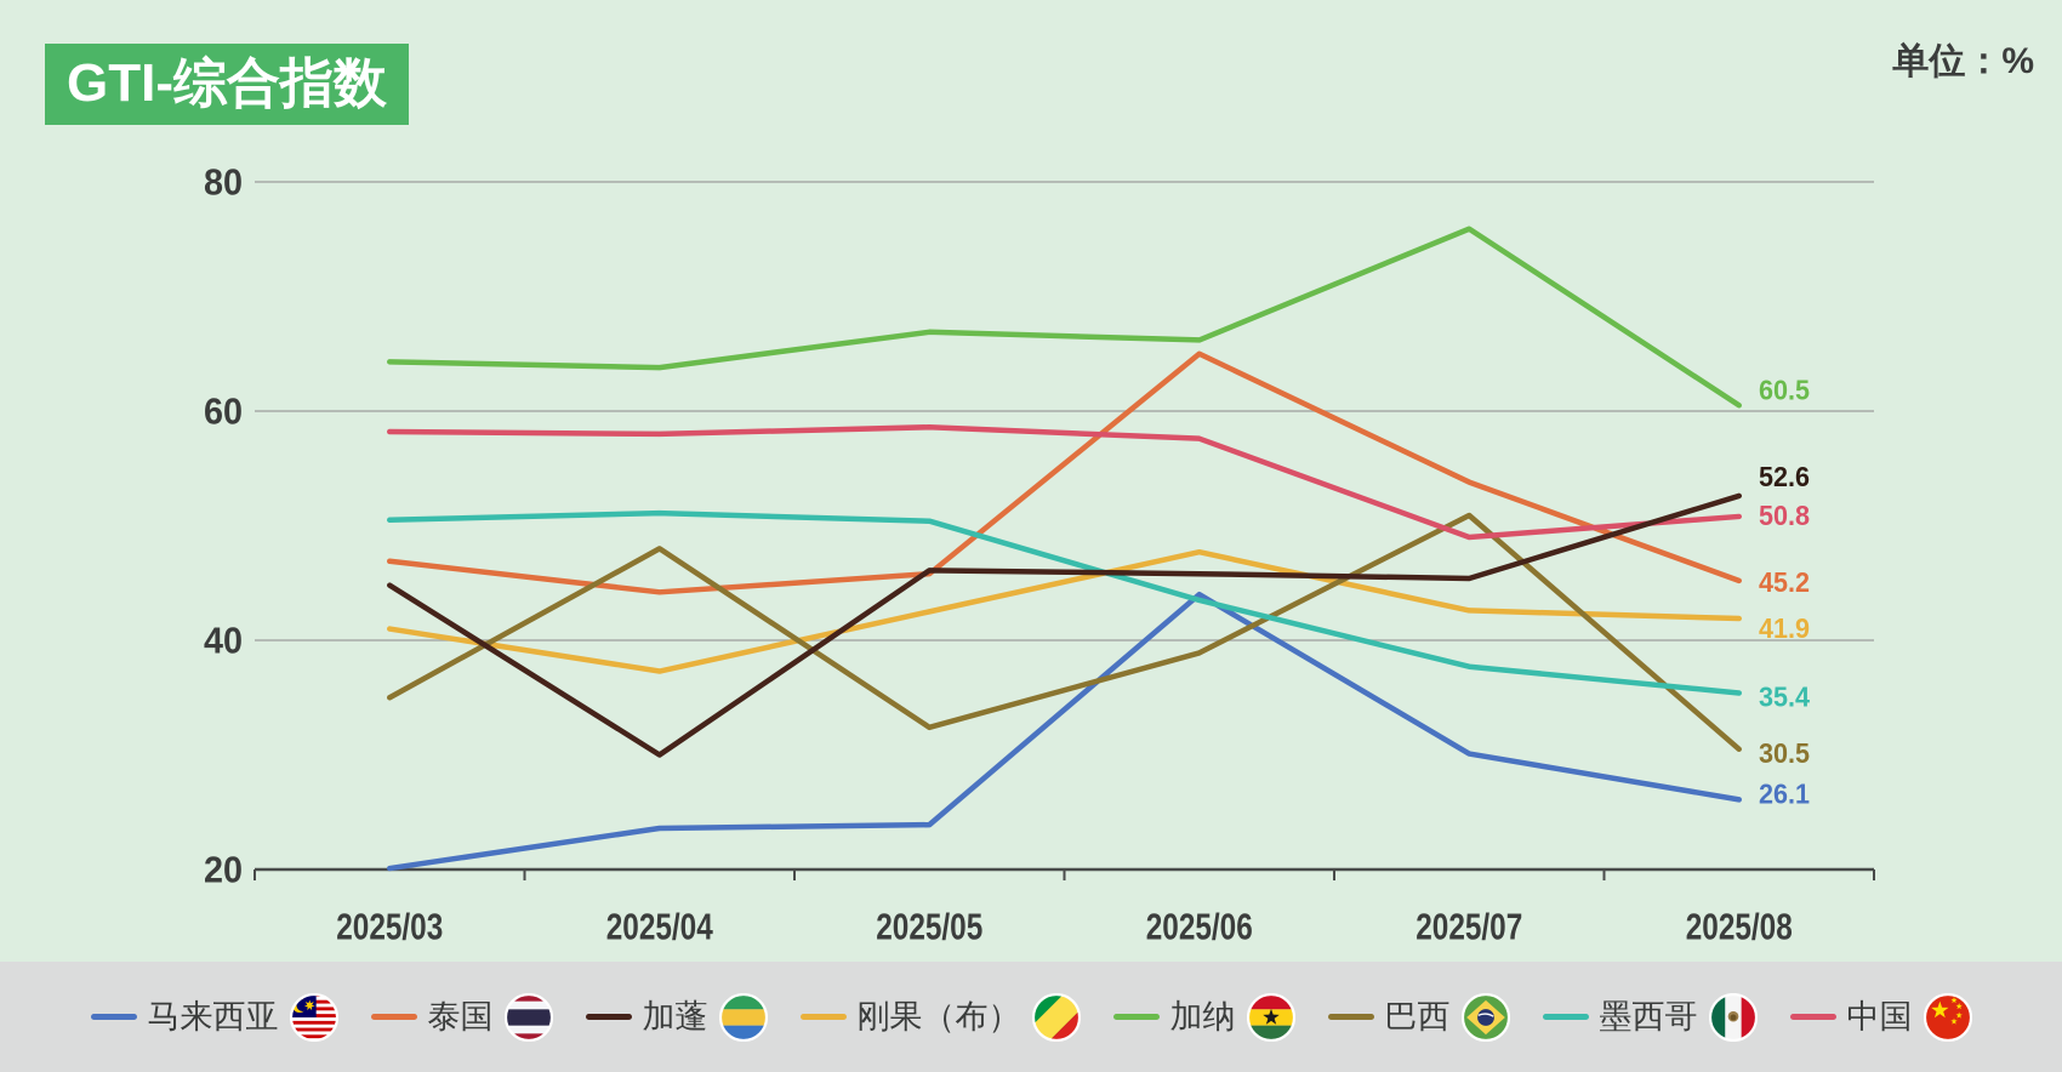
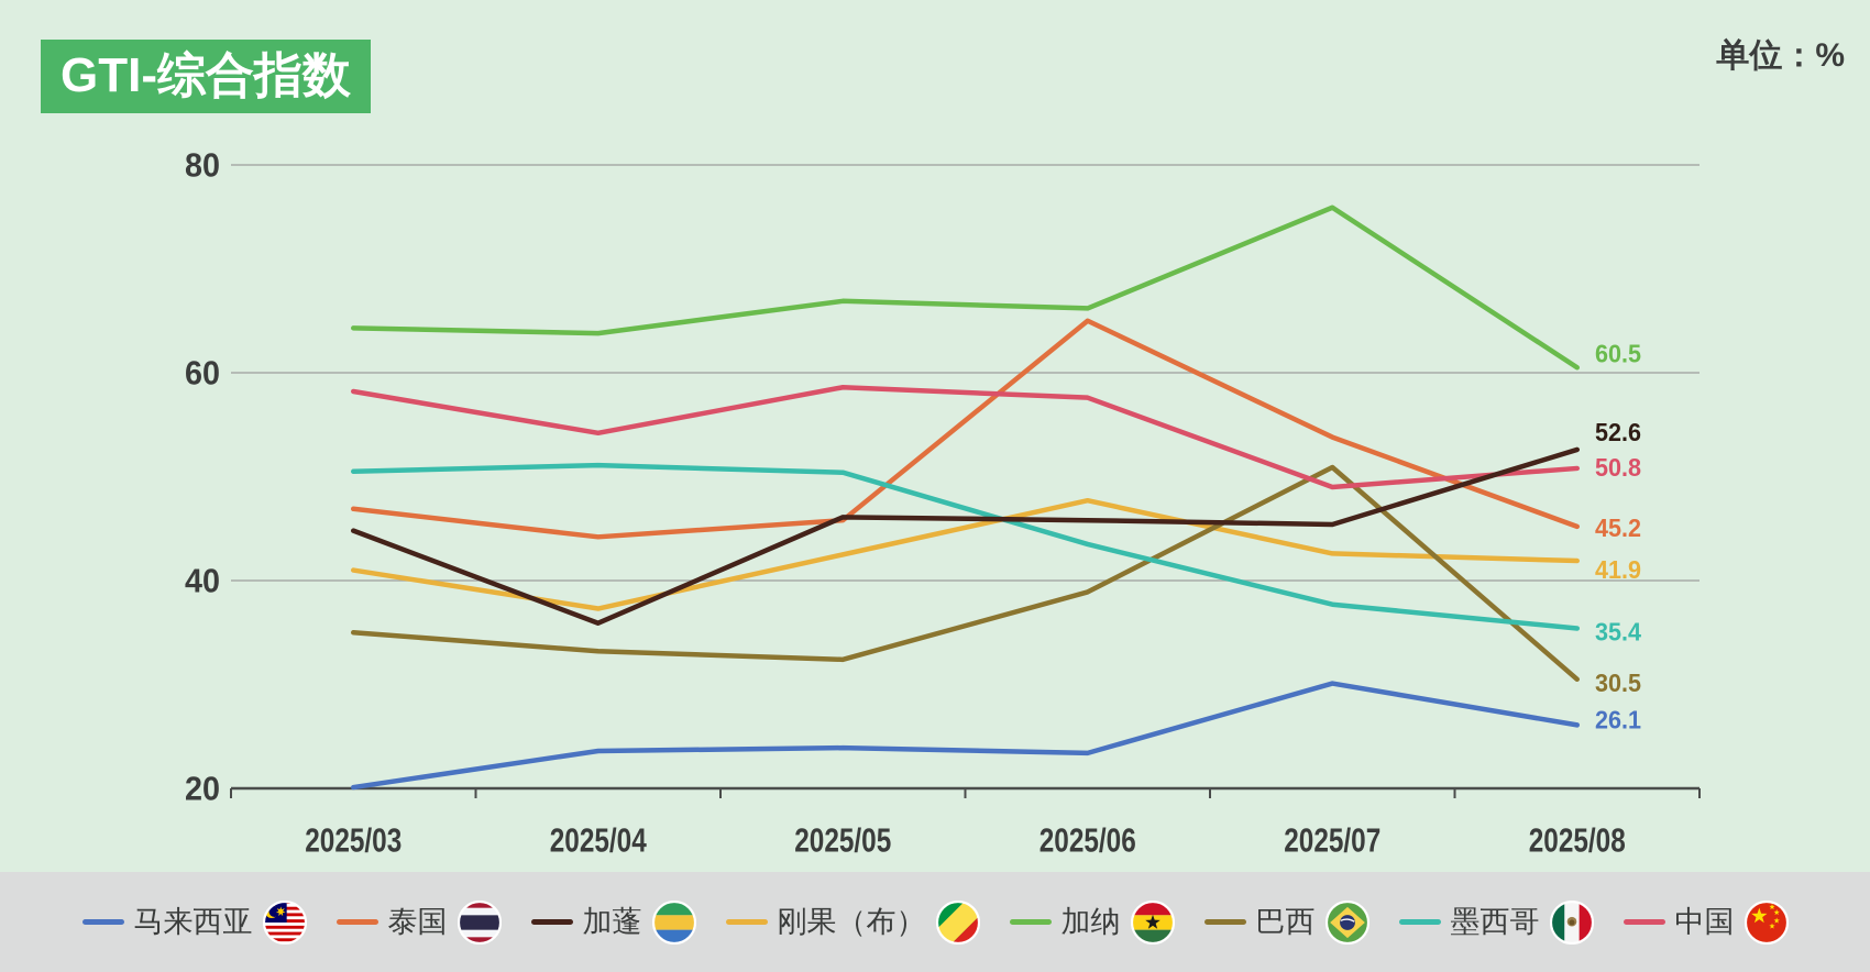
加蓬/2025/04: 30 -> 36
巴西/2025/04: 48 -> 33
中国/2025/04: 58 -> 54
马来西亚/2025/06: 44 -> 23
